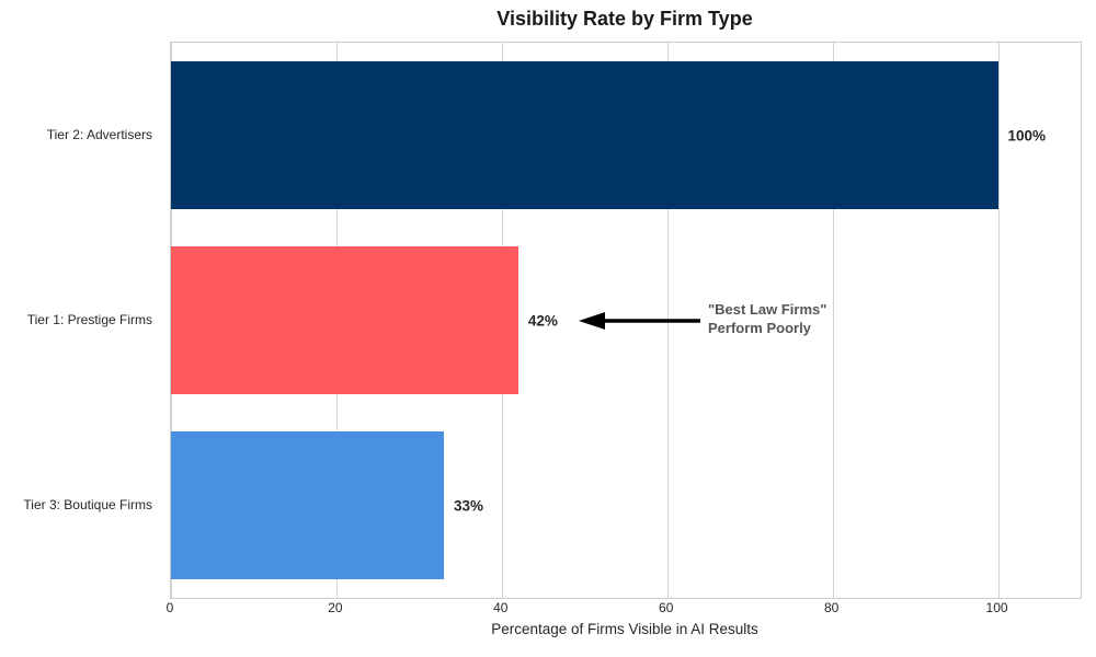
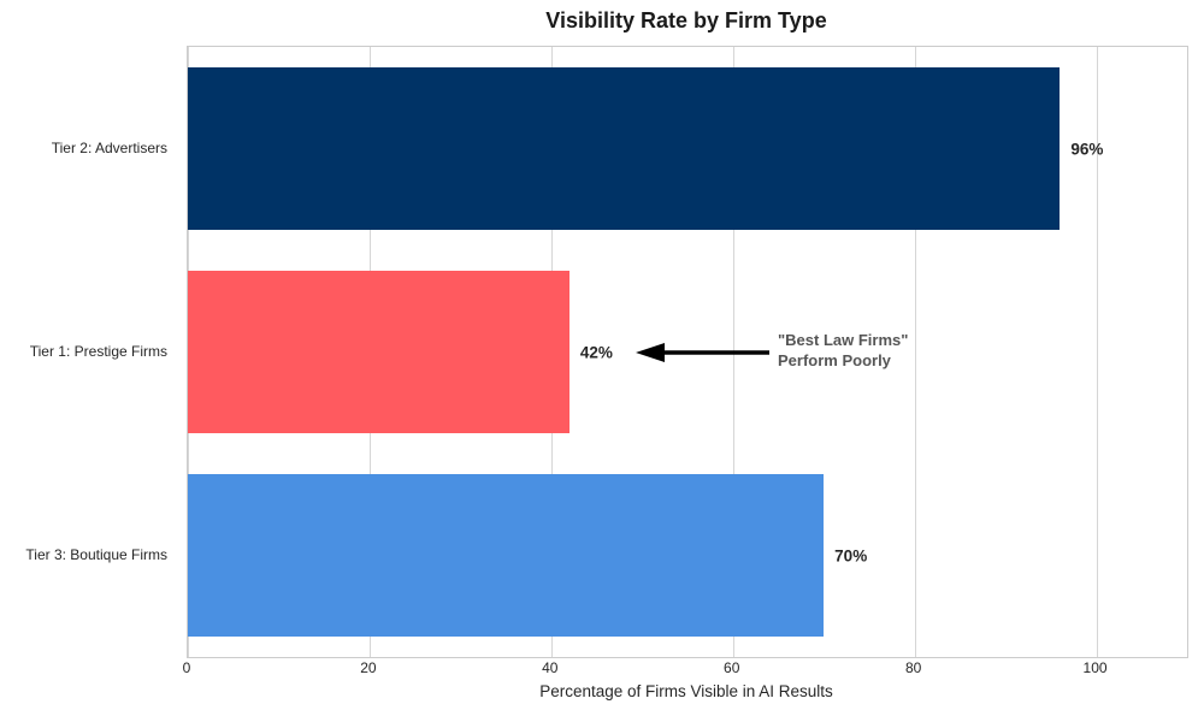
Tier 2: Advertisers: 100% -> 96%
Tier 3: Boutique Firms: 33% -> 70%
